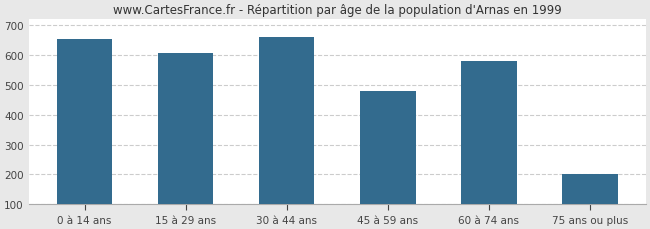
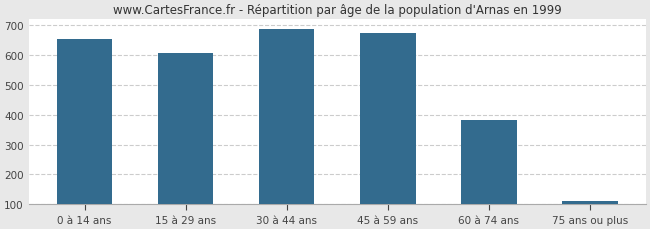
30 à 44 ans: 660 -> 686
45 à 59 ans: 480 -> 673
60 à 74 ans: 580 -> 383
75 ans ou plus: 200 -> 112
